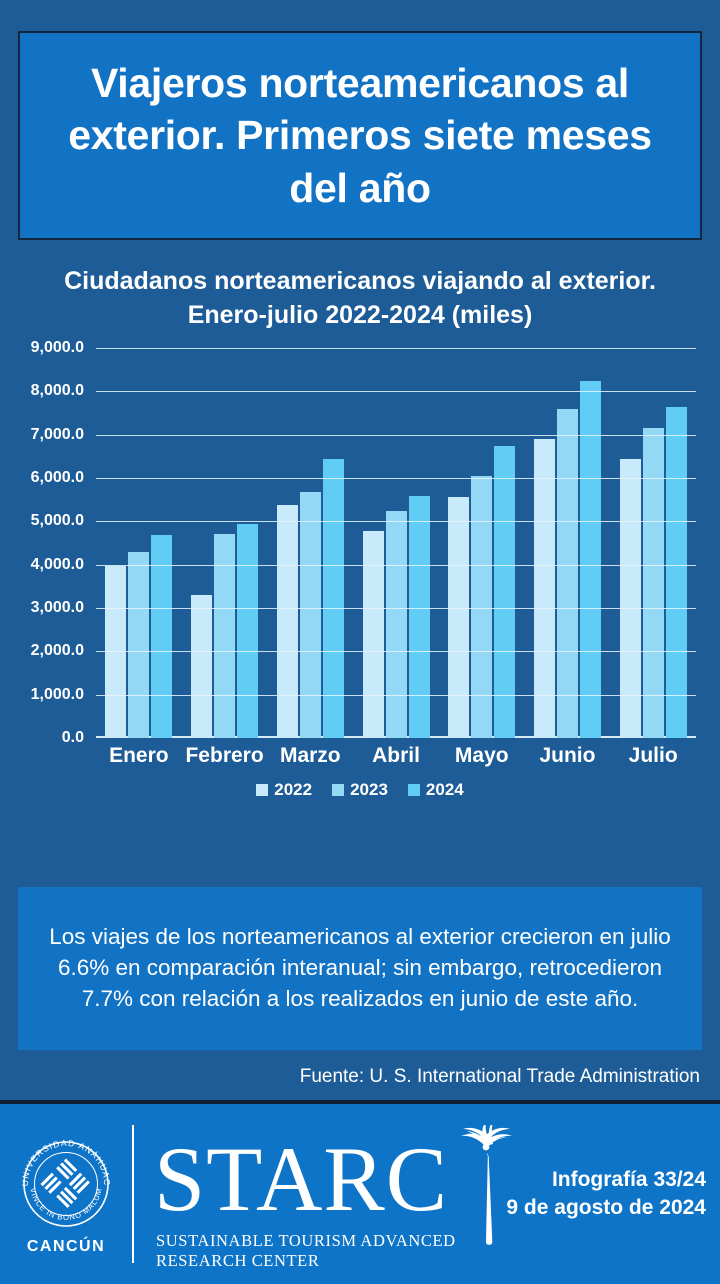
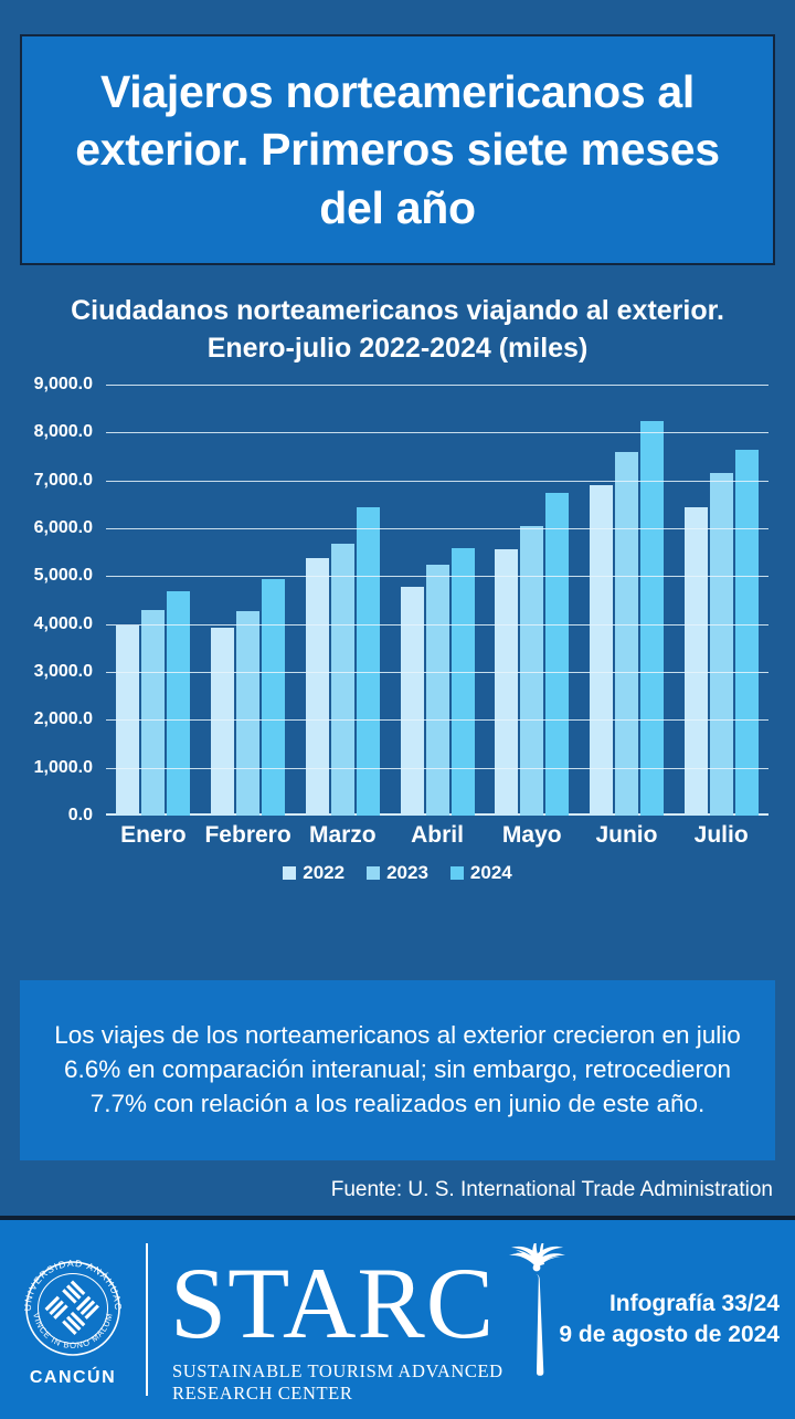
2022/Febrero: 3300 -> 3900
2023/Febrero: 4700 -> 4300
